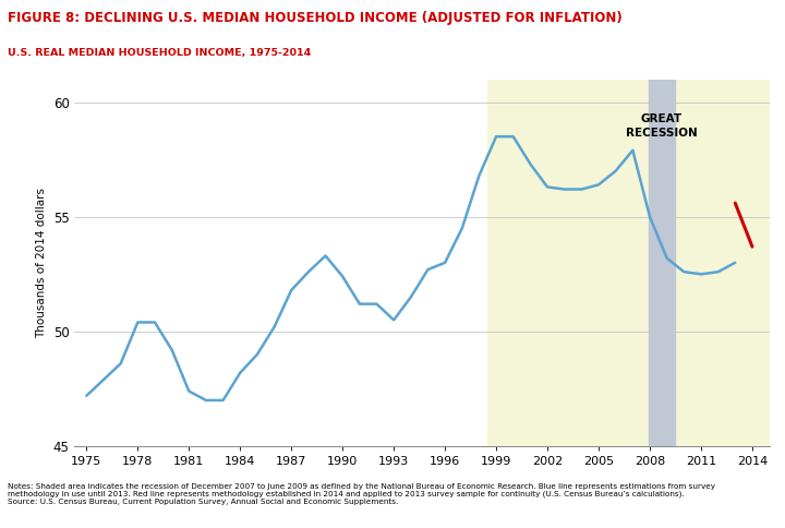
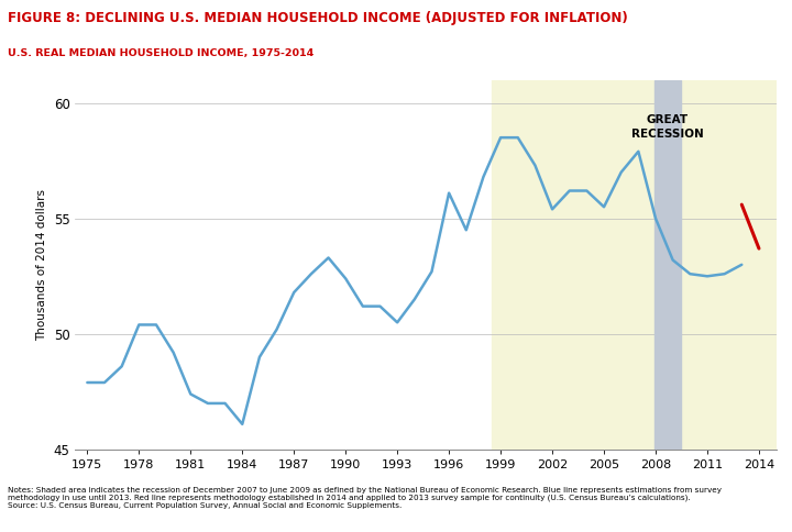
1975: 47.2 -> 47.9
1984: 48.2 -> 46.1
1996: 53.0 -> 56.1
2002: 56.3 -> 55.4
2005: 56.4 -> 55.5
